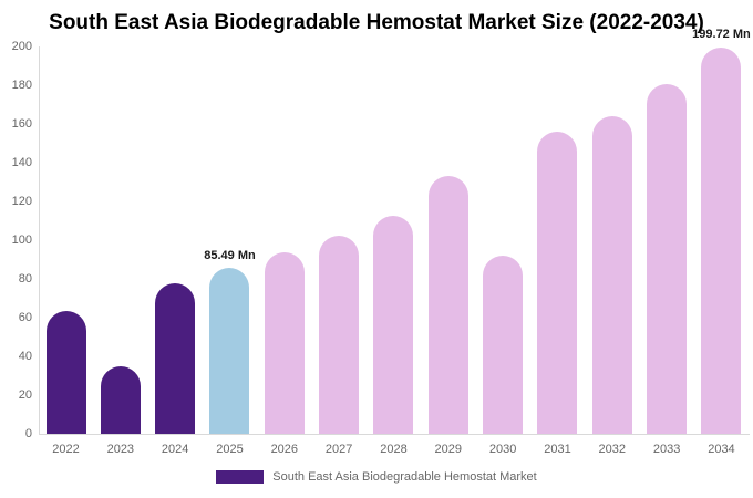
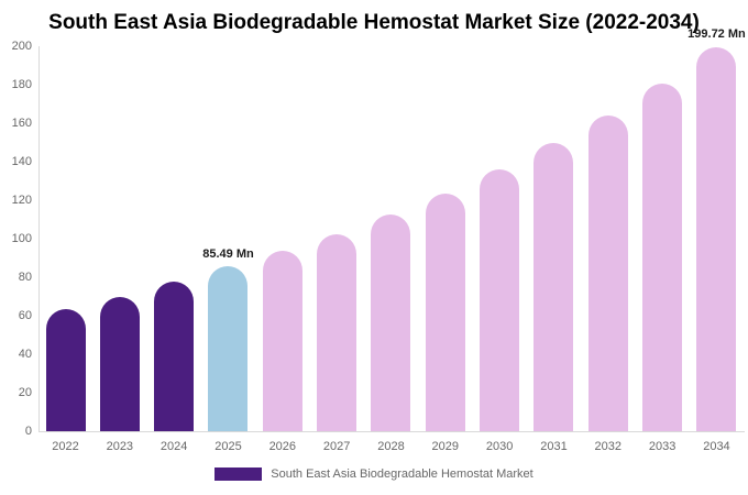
2023: 35 -> 70
2029: 133 -> 124
2030: 92 -> 136
2031: 156 -> 150
